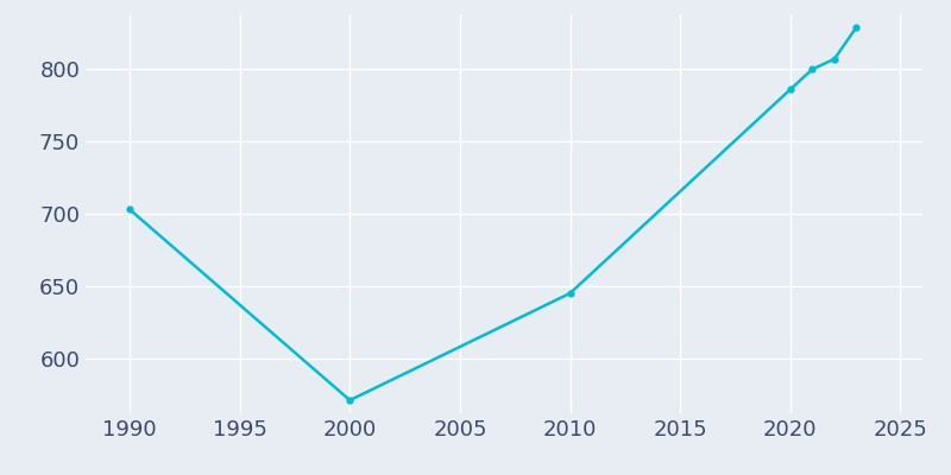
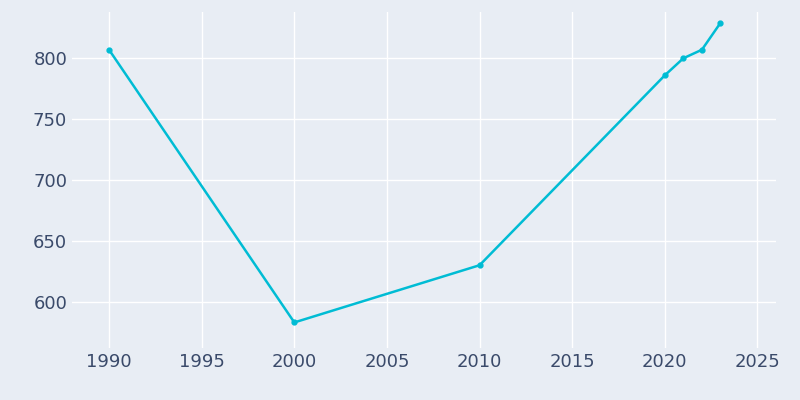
1990: 703 -> 807
2000: 571 -> 583
2010: 645 -> 630
